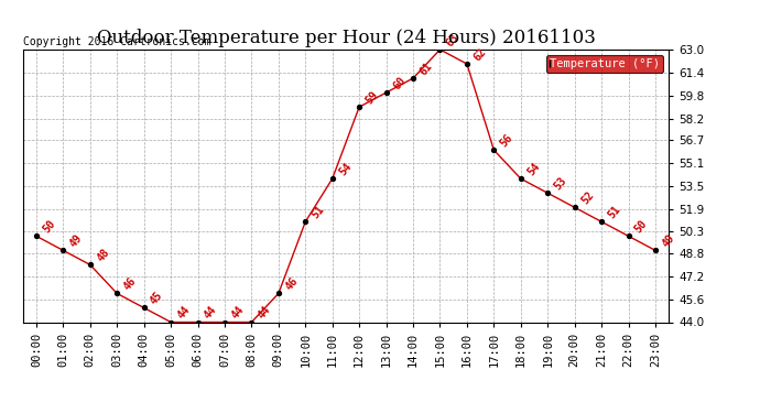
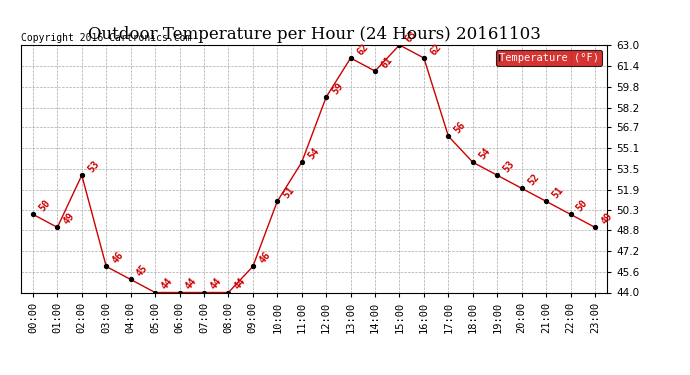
02:00: 48 -> 53
13:00: 60 -> 62
